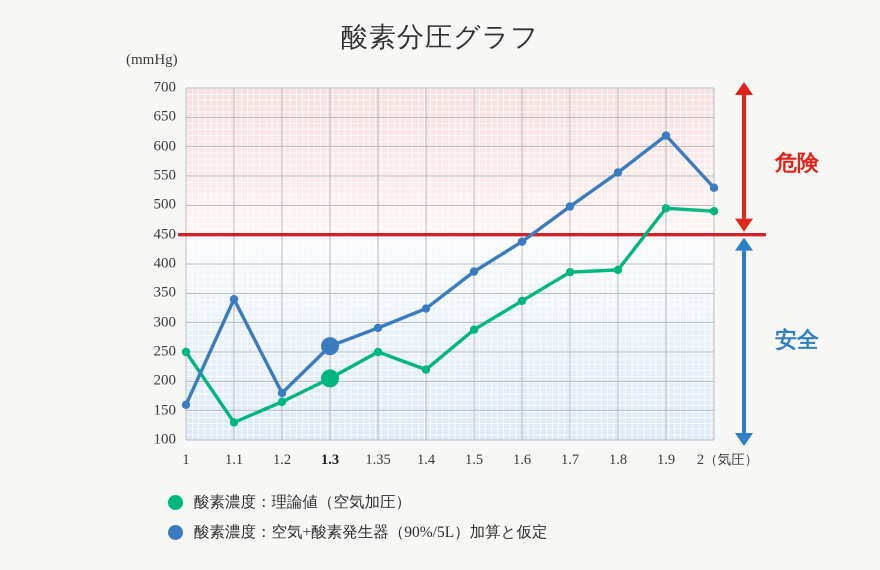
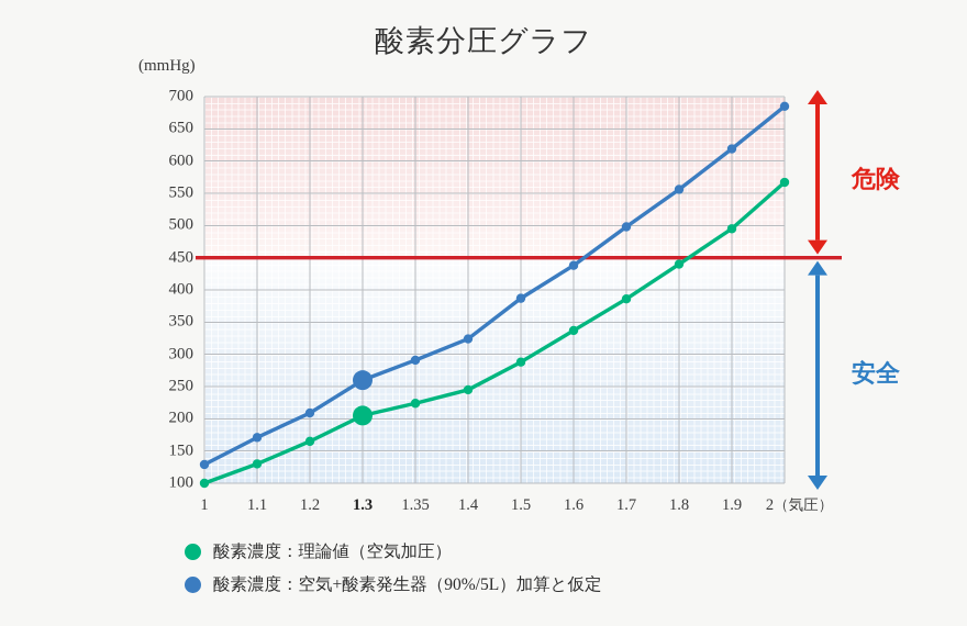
酸素濃度：理論値（空気加圧）/1: 250 -> 100
酸素濃度：空気+酸素発生器（90%/5L）加算と仮定/1: 160 -> 130
酸素濃度：空気+酸素発生器（90%/5L）加算と仮定/1.1: 340 -> 170
酸素濃度：空気+酸素発生器（90%/5L）加算と仮定/1.2: 180 -> 210
酸素濃度：理論値（空気加圧）/1.35: 250 -> 220
酸素濃度：理論値（空気加圧）/1.4: 220 -> 240
酸素濃度：理論値（空気加圧）/1.8: 390 -> 440
酸素濃度：理論値（空気加圧）/2: 490 -> 570
酸素濃度：空気+酸素発生器（90%/5L）加算と仮定/2: 530 -> 680
